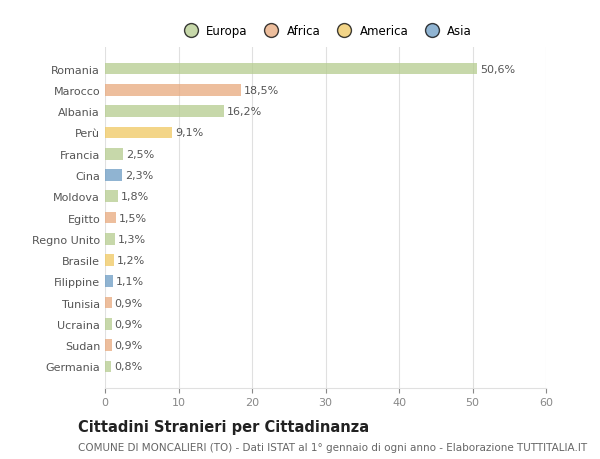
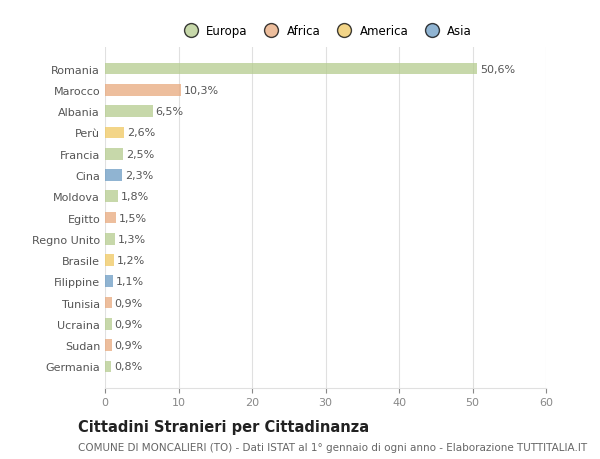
Marocco: 18,5% -> 10,3%
Albania: 16,2% -> 6,5%
Perù: 9,1% -> 2,6%
